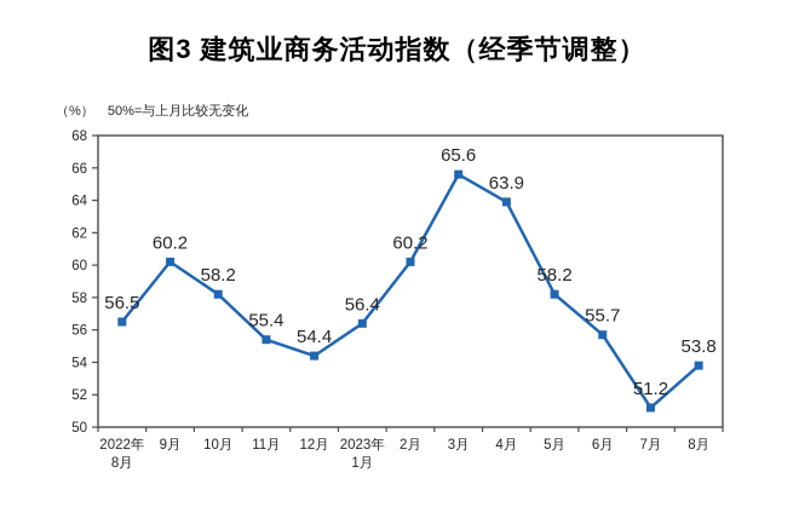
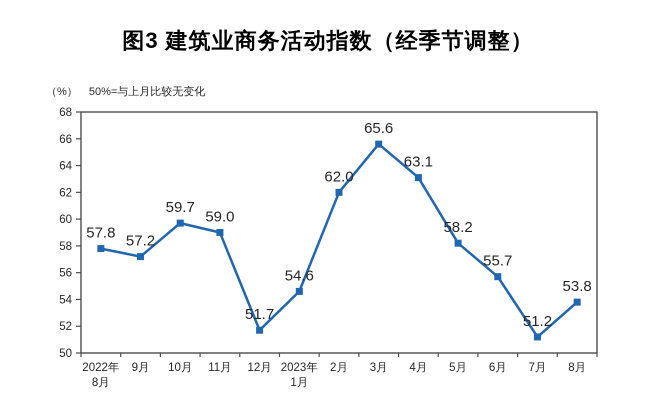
2022年 8月: 56.5 -> 57.8
9月: 60.2 -> 57.2
10月: 58.2 -> 59.7
11月: 55.4 -> 59.0
12月: 54.4 -> 51.7
2023年 1月: 56.4 -> 54.6
2月: 60.2 -> 62.0
4月: 63.9 -> 63.1
